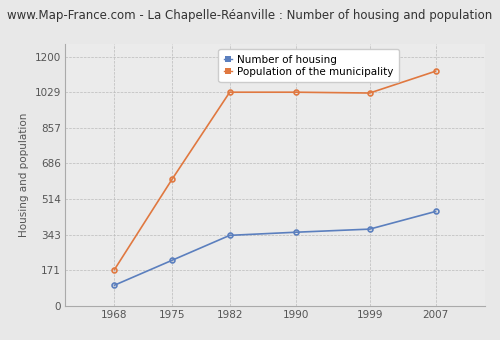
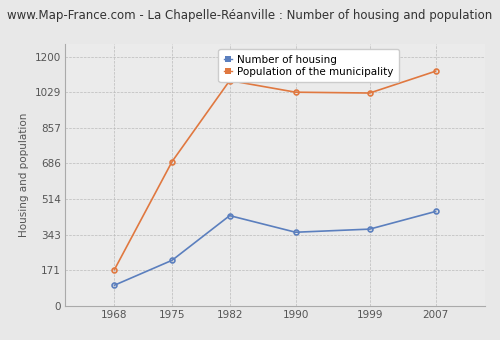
Population of the municipality/1975: 610 -> 695
Number of housing/1982: 340 -> 435
Population of the municipality/1982: 1029 -> 1085
